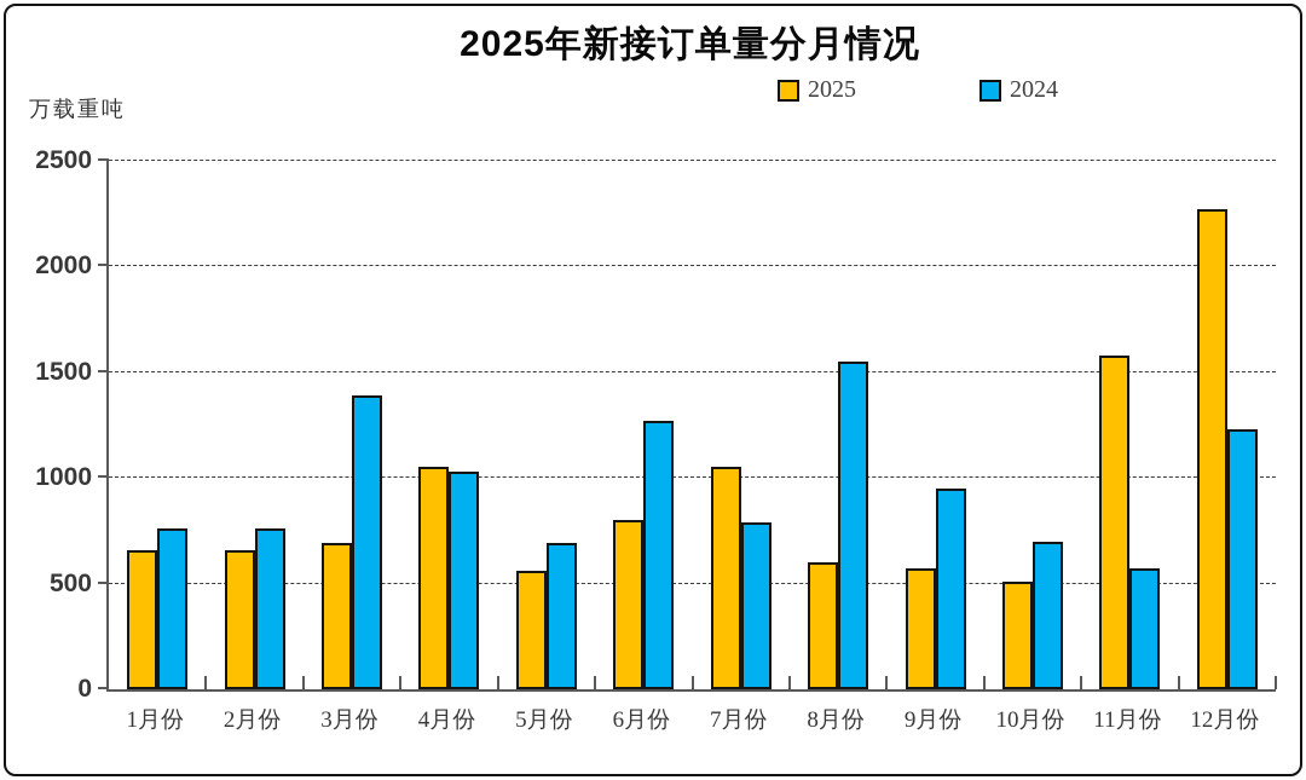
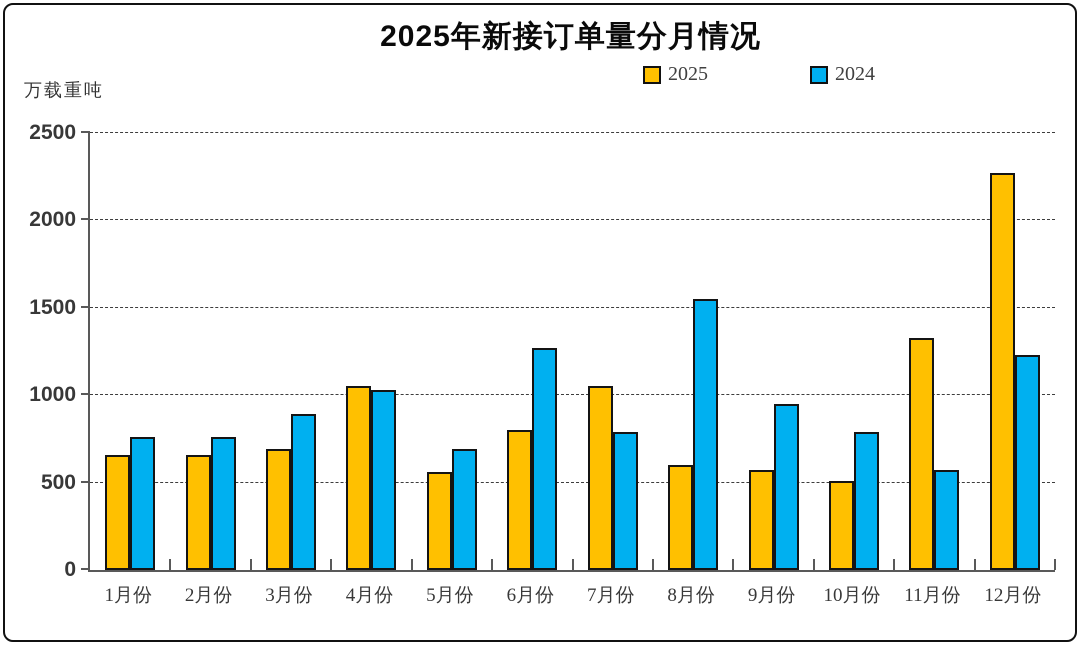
2024/3月份: 1390 -> 890
2024/10月份: 700 -> 790
2025/11月份: 1580 -> 1330
